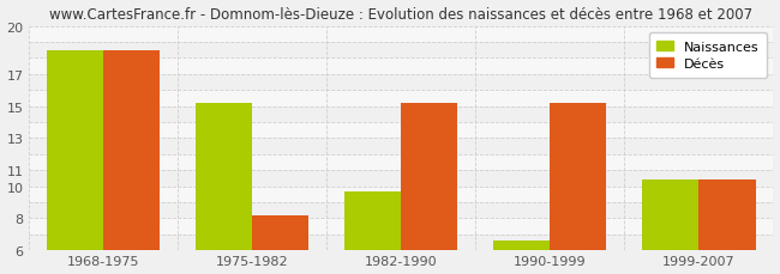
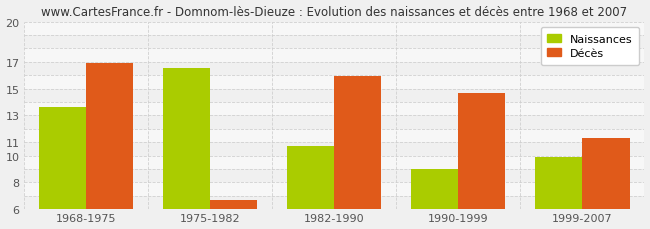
Naissances/1968-1975: 18.5 -> 13.6
Décès/1968-1975: 18.5 -> 16.9
Naissances/1975-1982: 15.2 -> 16.5
Décès/1975-1982: 8.2 -> 6.7
Naissances/1982-1990: 9.7 -> 10.7
Décès/1982-1990: 15.2 -> 15.9
Naissances/1990-1999: 6.6 -> 9.0
Décès/1990-1999: 15.2 -> 14.7
Naissances/1999-2007: 10.4 -> 9.9
Décès/1999-2007: 10.4 -> 11.3
